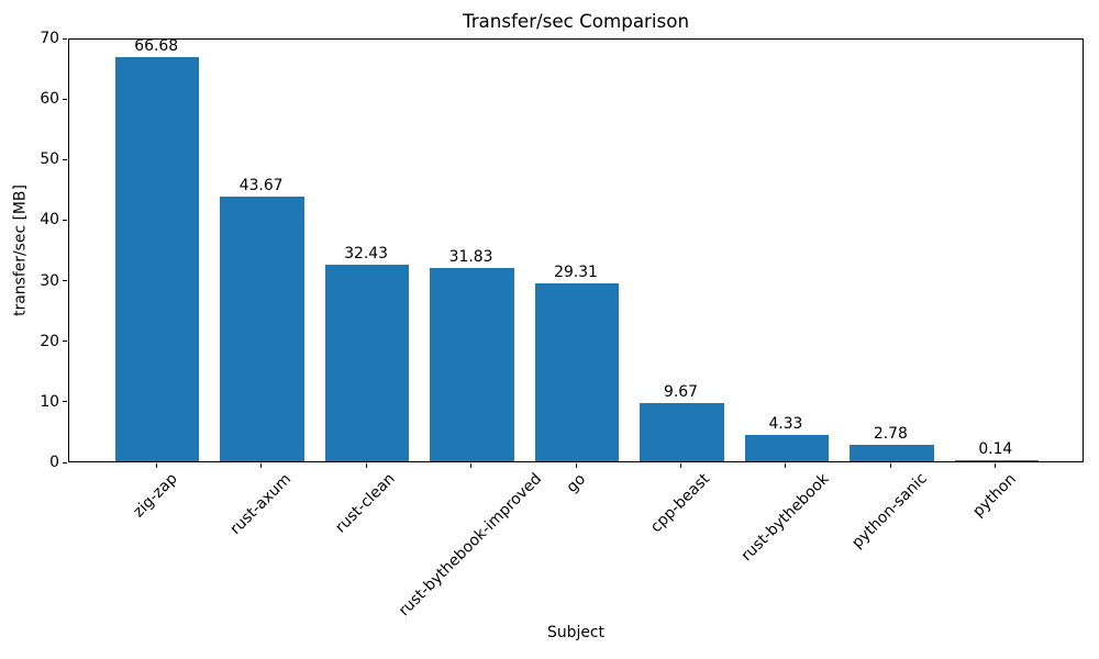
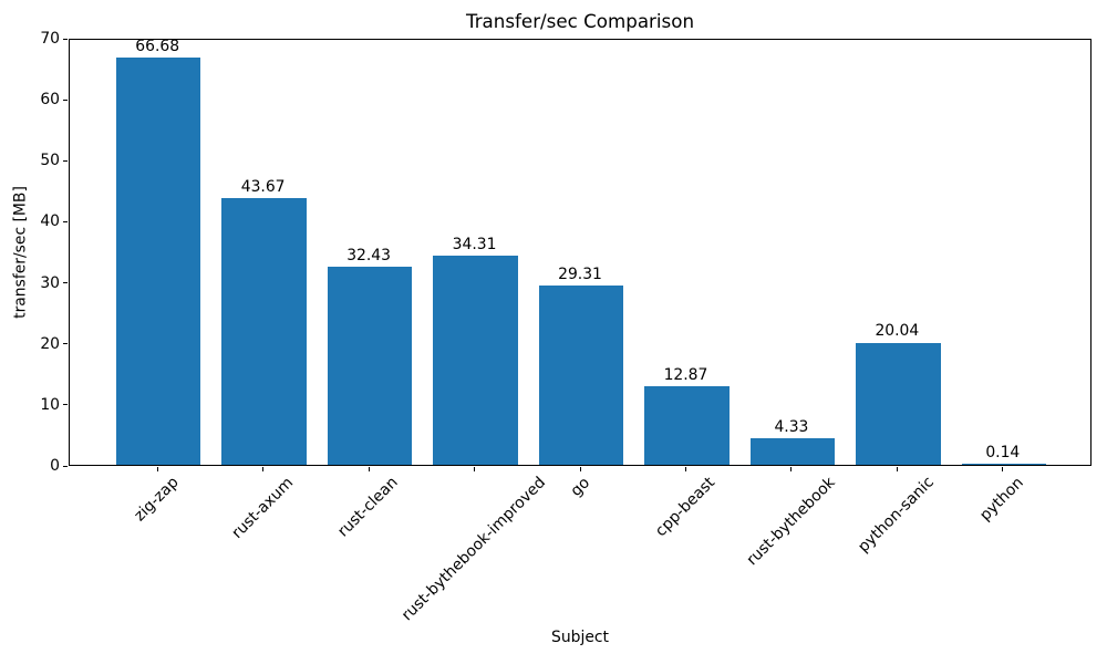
rust-bythebook-improved: 31.83 -> 34.31
cpp-beast: 9.67 -> 12.87
python-sanic: 2.78 -> 20.04
